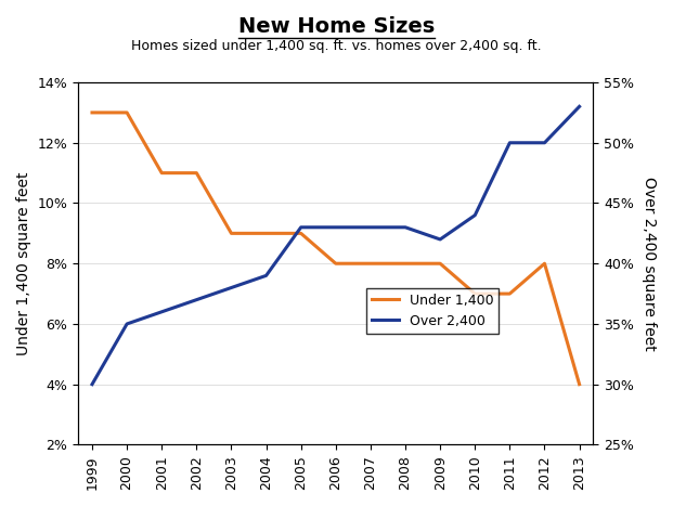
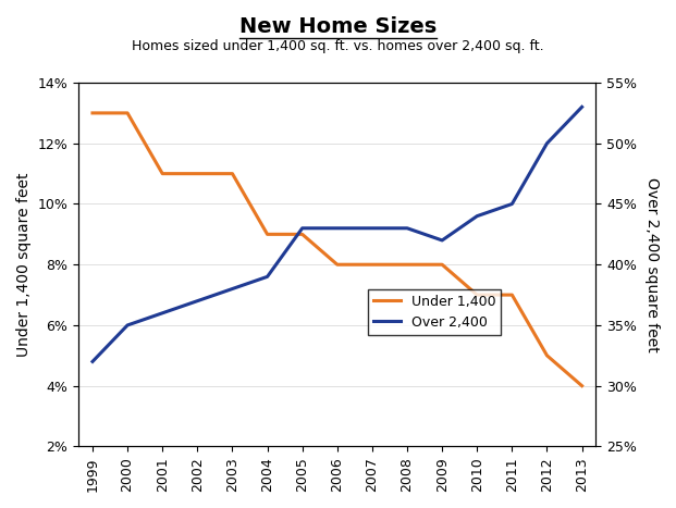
Over 2,400/1999: 30% -> 32%
Under 1,400/2003: 9% -> 11%
Over 2,400/2011: 50% -> 45%
Under 1,400/2012: 8% -> 5%
